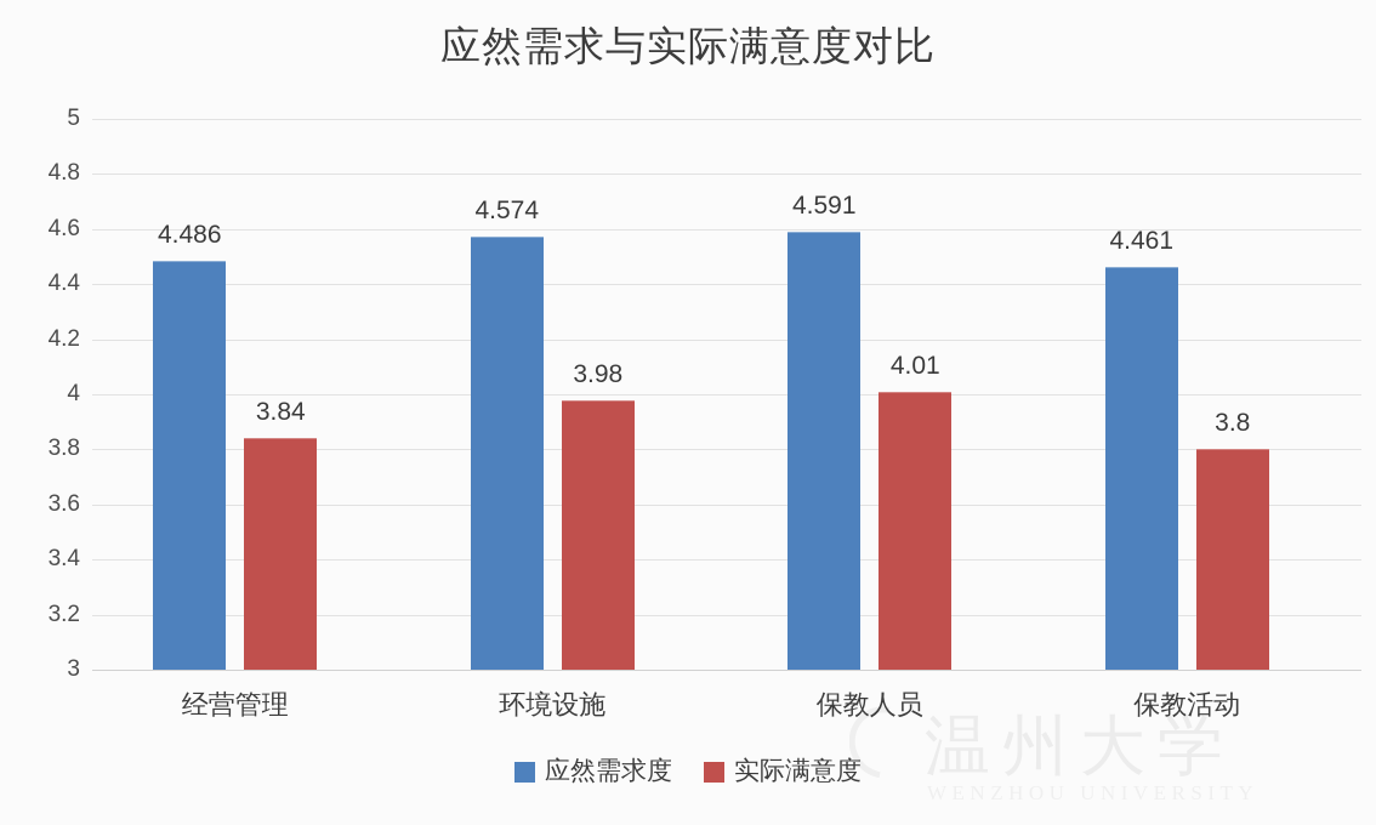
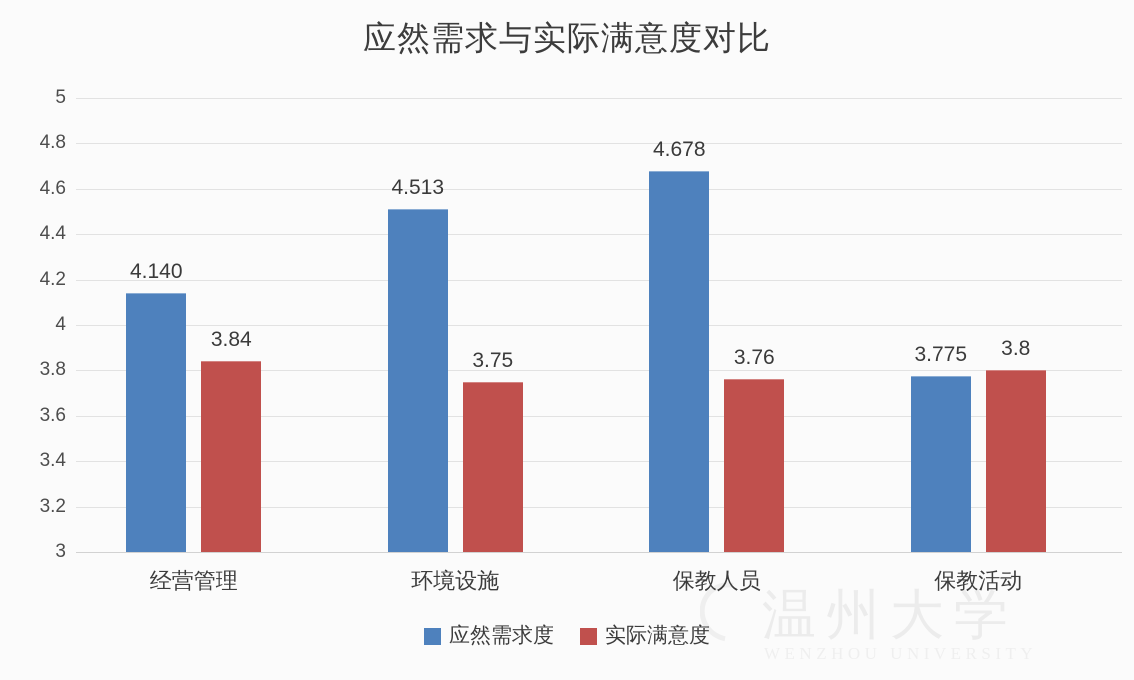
应然需求度/经营管理: 4.486 -> 4.140
应然需求度/环境设施: 4.574 -> 4.513
实际满意度/环境设施: 3.98 -> 3.75
应然需求度/保教人员: 4.591 -> 4.678
实际满意度/保教人员: 4.01 -> 3.76
应然需求度/保教活动: 4.461 -> 3.775
